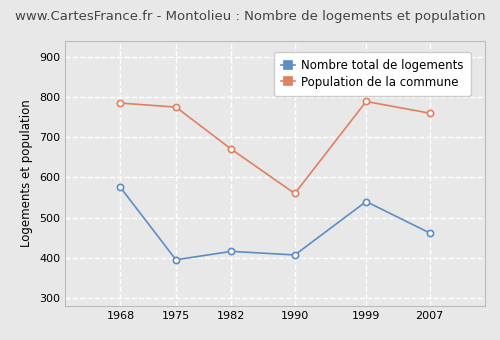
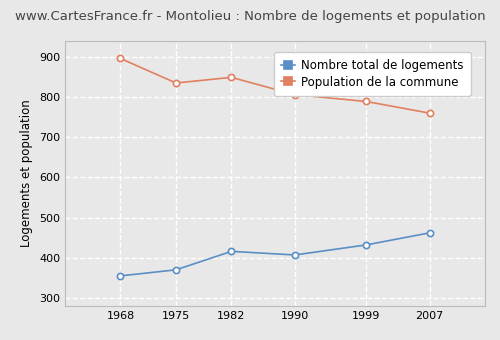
Nombre total de logements/1968: 575 -> 355
Population de la commune/1968: 785 -> 896
Nombre total de logements/1975: 395 -> 370
Population de la commune/1975: 775 -> 835
Population de la commune/1982: 670 -> 849
Population de la commune/1990: 560 -> 806
Nombre total de logements/1999: 540 -> 432
